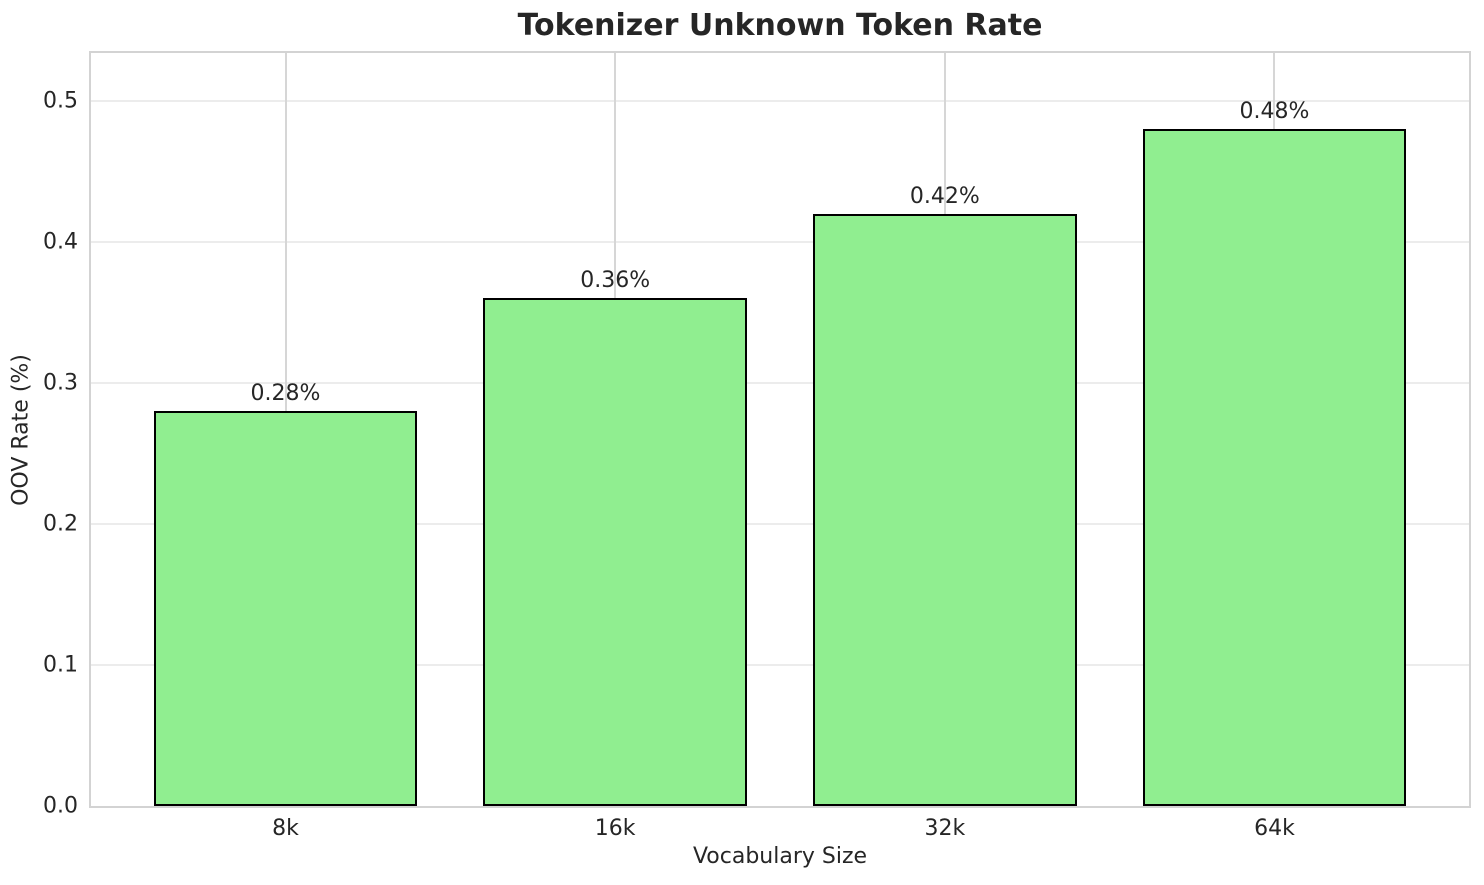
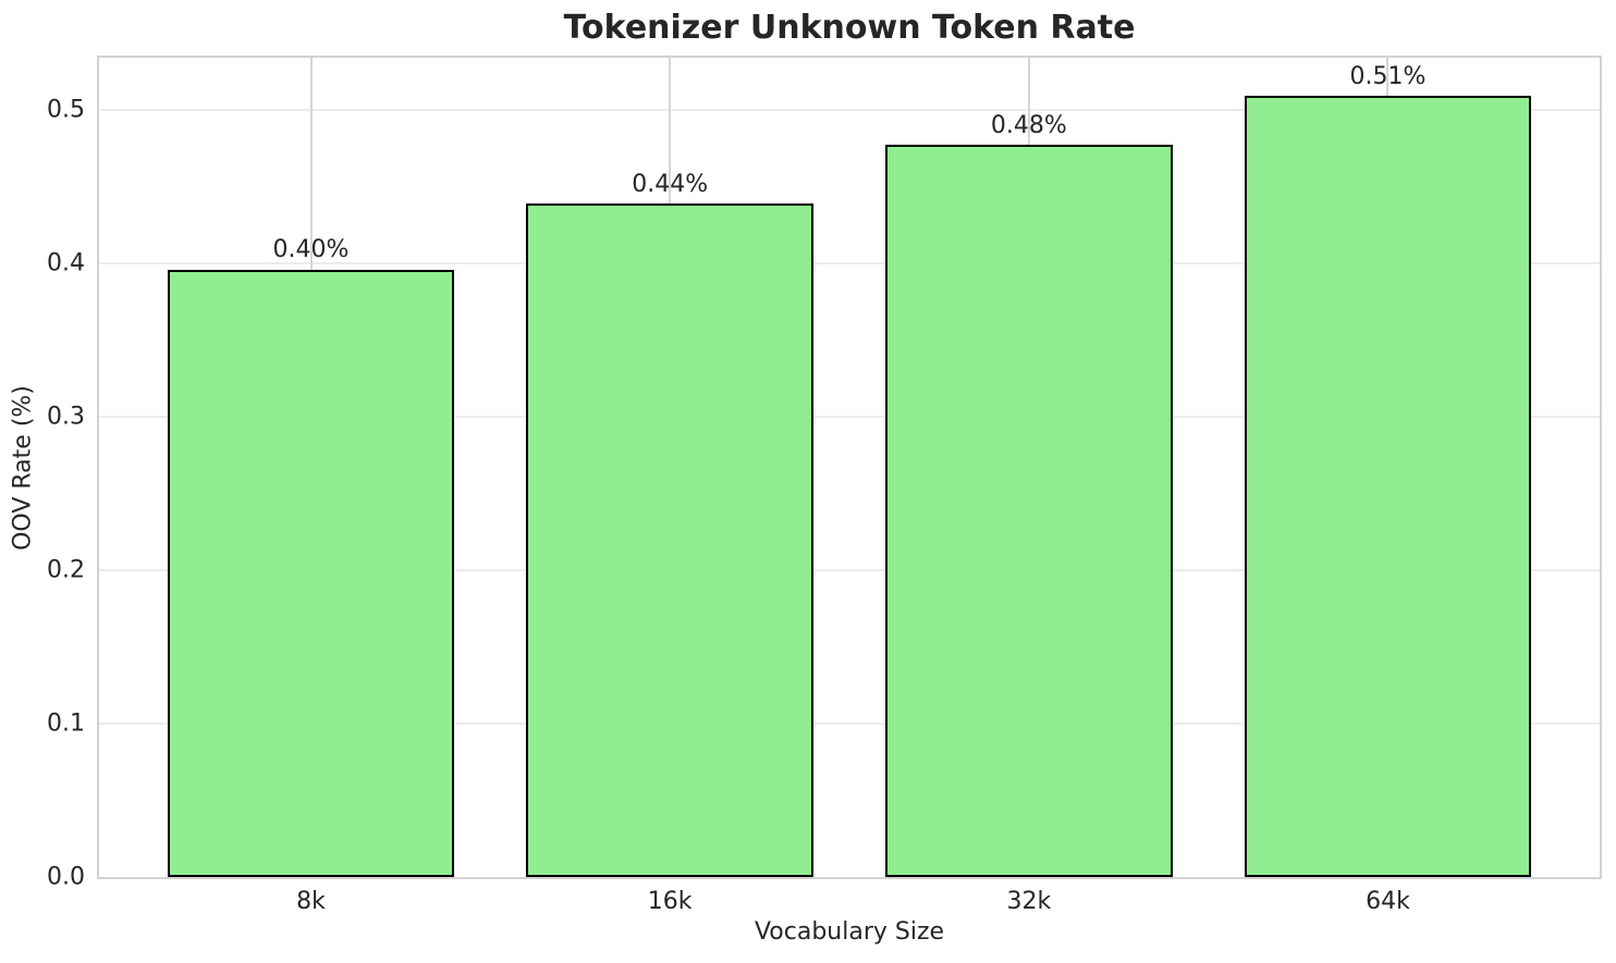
8k: 0.28% -> 0.40%
16k: 0.36% -> 0.44%
32k: 0.42% -> 0.48%
64k: 0.48% -> 0.51%
